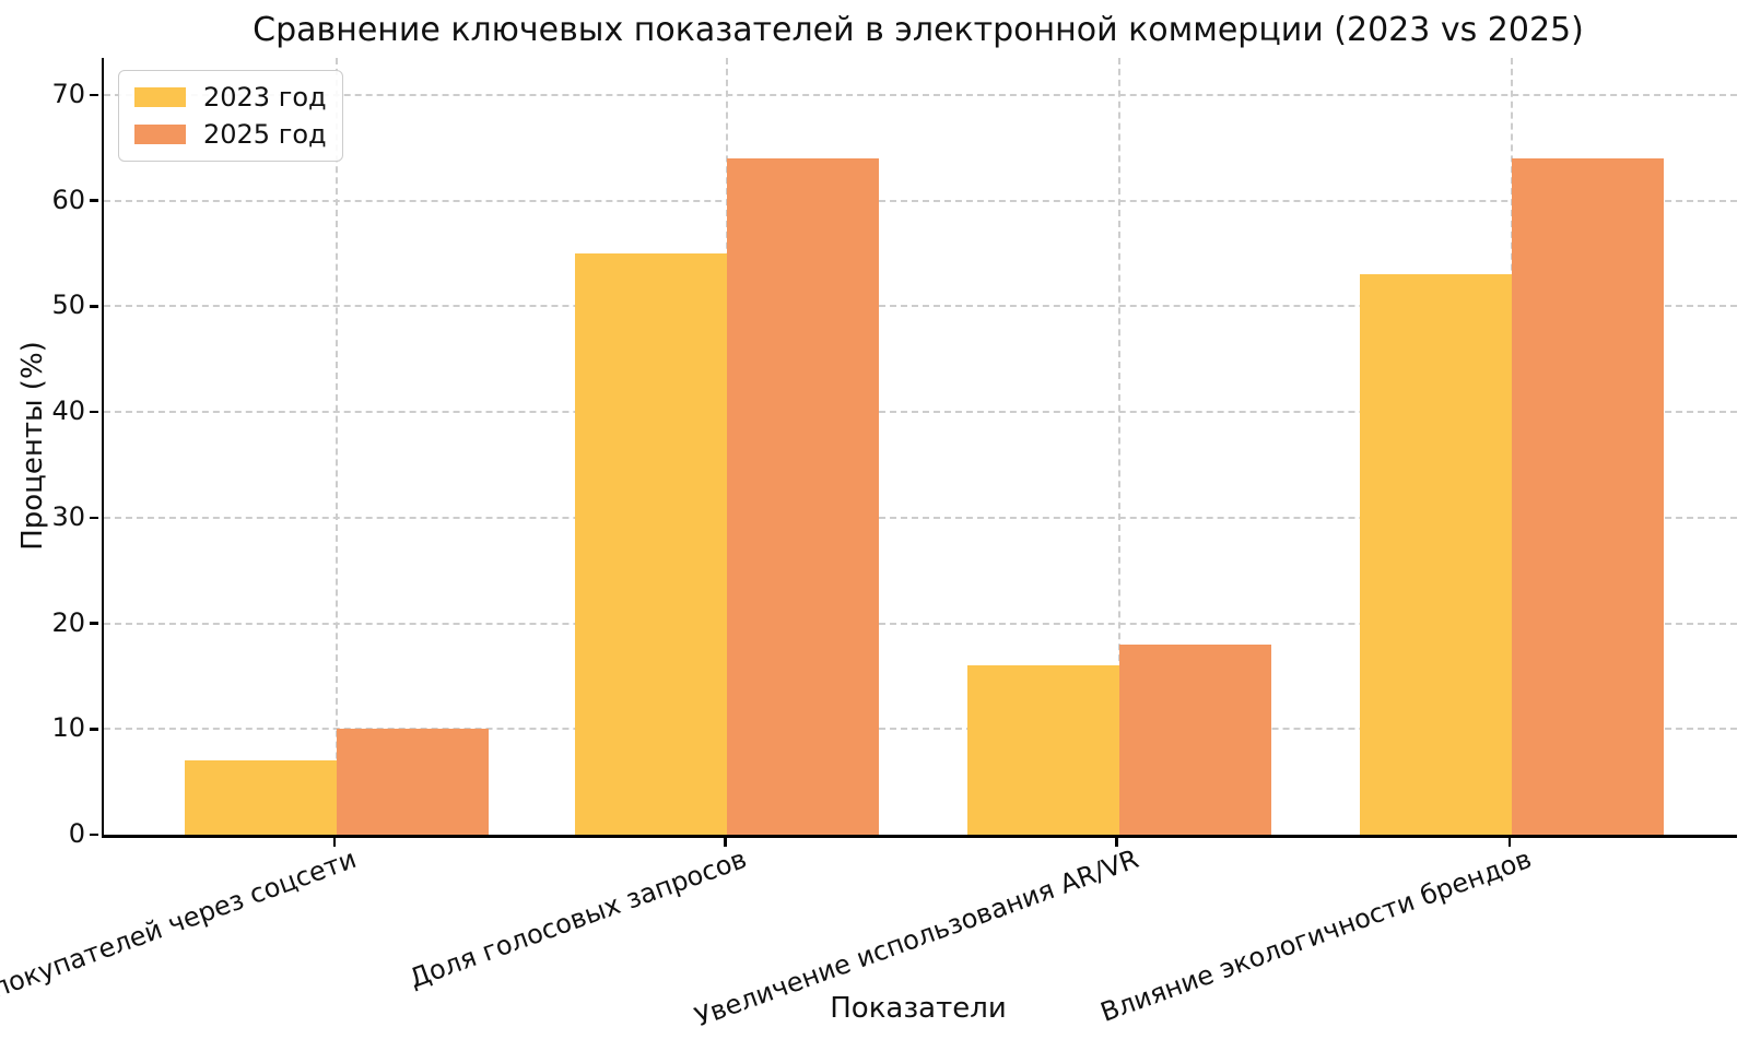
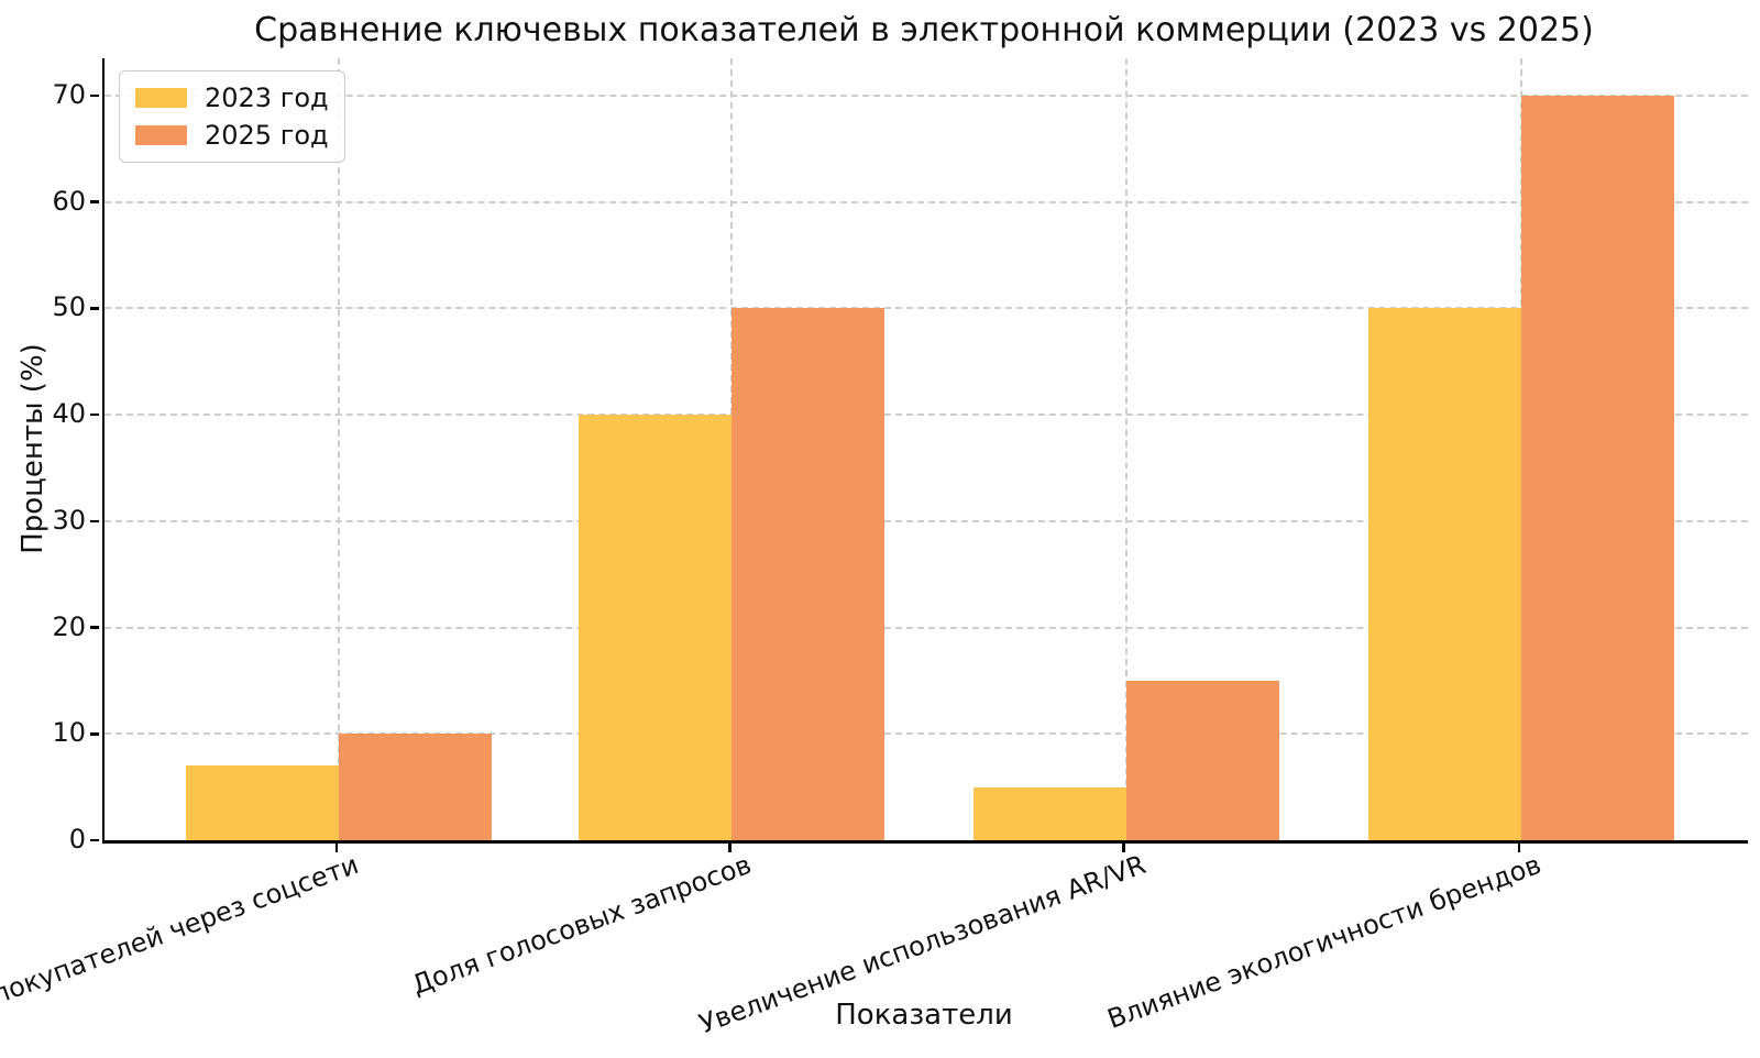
2023 год/Доля голосовых запросов: 55 -> 40
2025 год/Доля голосовых запросов: 64 -> 50
2023 год/Увеличение использования AR/VR: 16 -> 5
2025 год/Увеличение использования AR/VR: 18 -> 15
2023 год/Влияние экологичности брендов: 53 -> 50
2025 год/Влияние экологичности брендов: 64 -> 70
